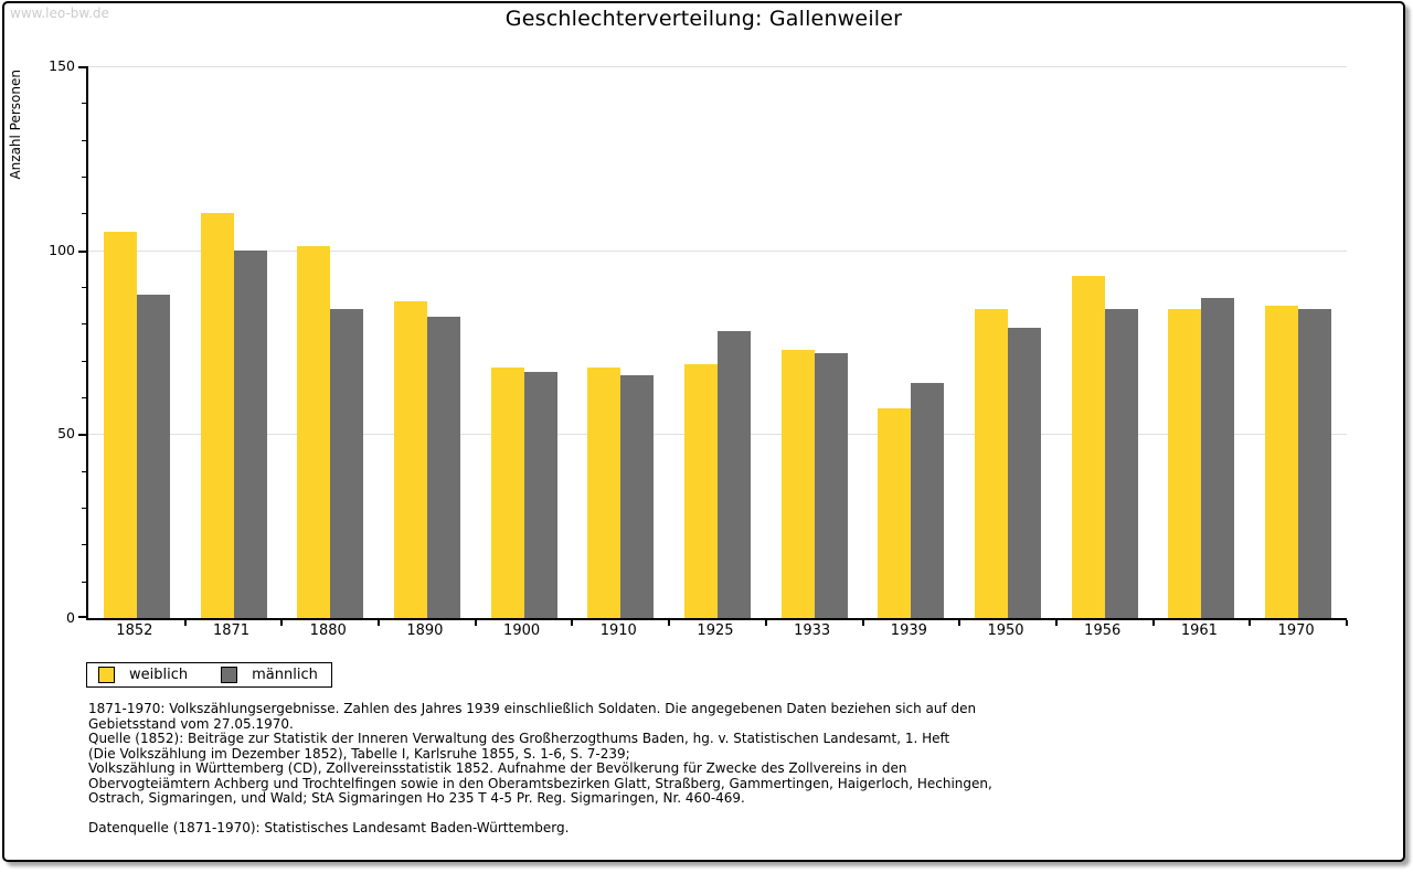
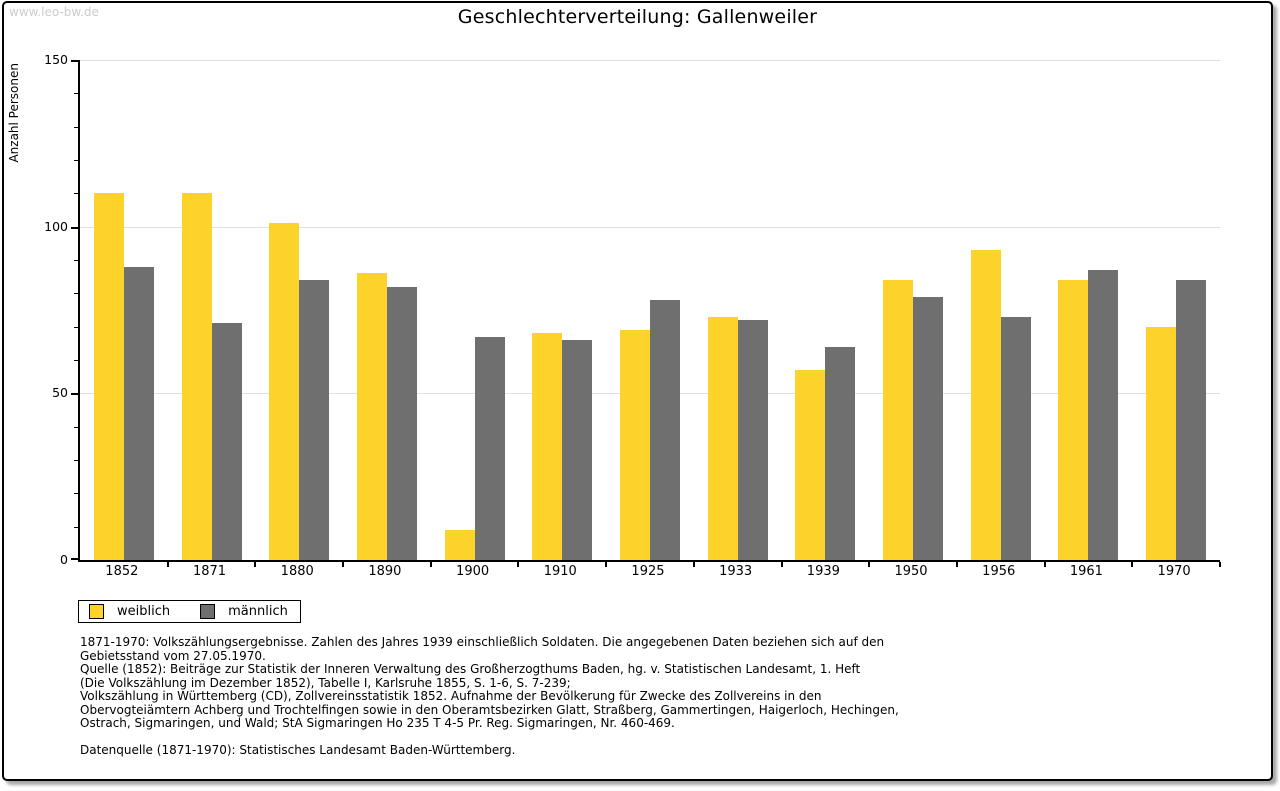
weiblich/1852: 105 -> 110
männlich/1871: 100 -> 71
weiblich/1900: 68 -> 9
männlich/1956: 84 -> 73
weiblich/1970: 85 -> 70
